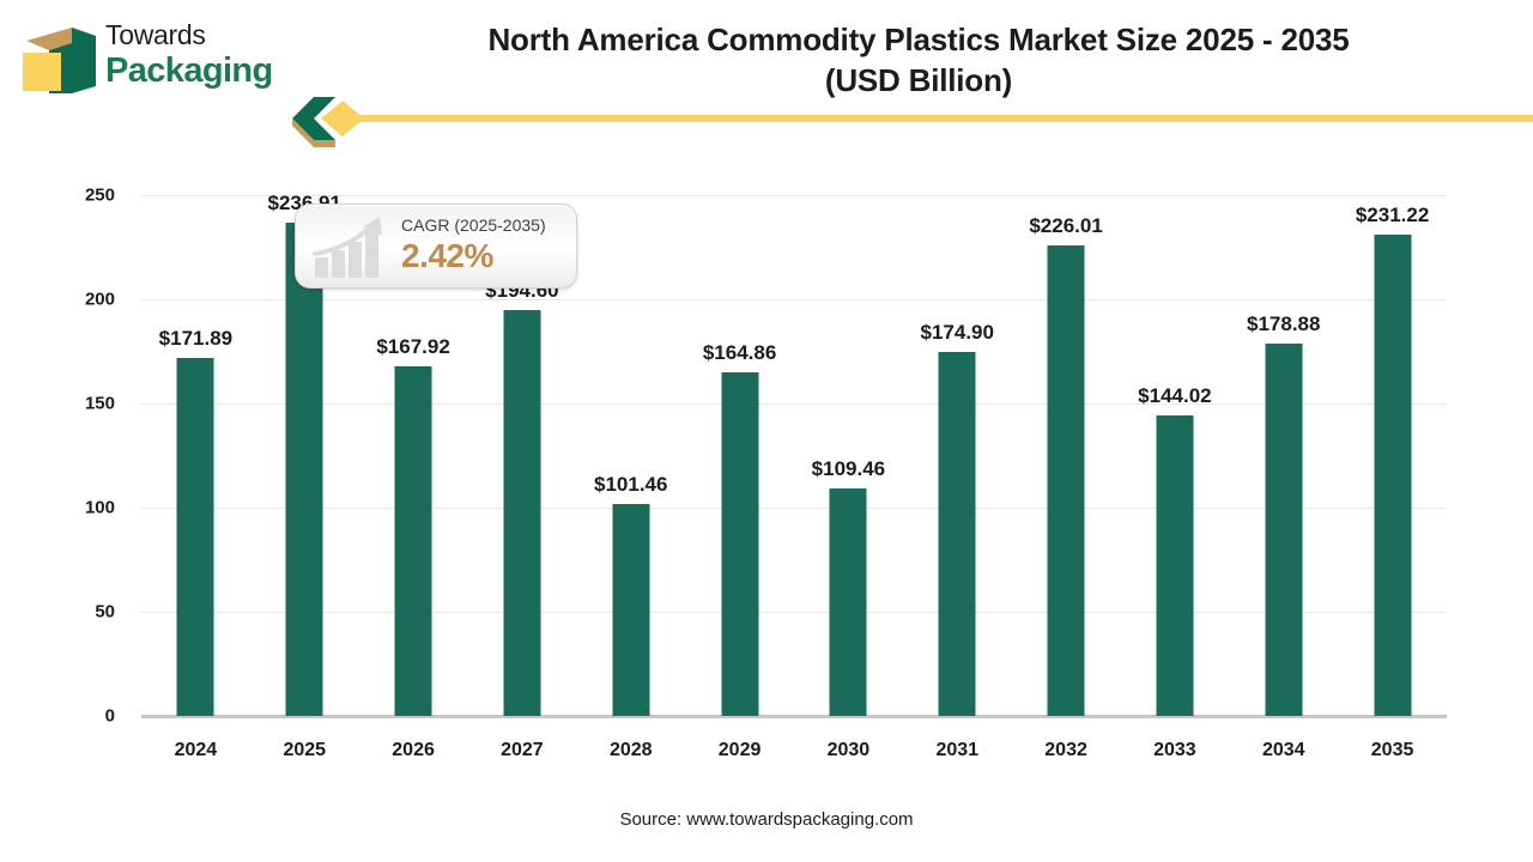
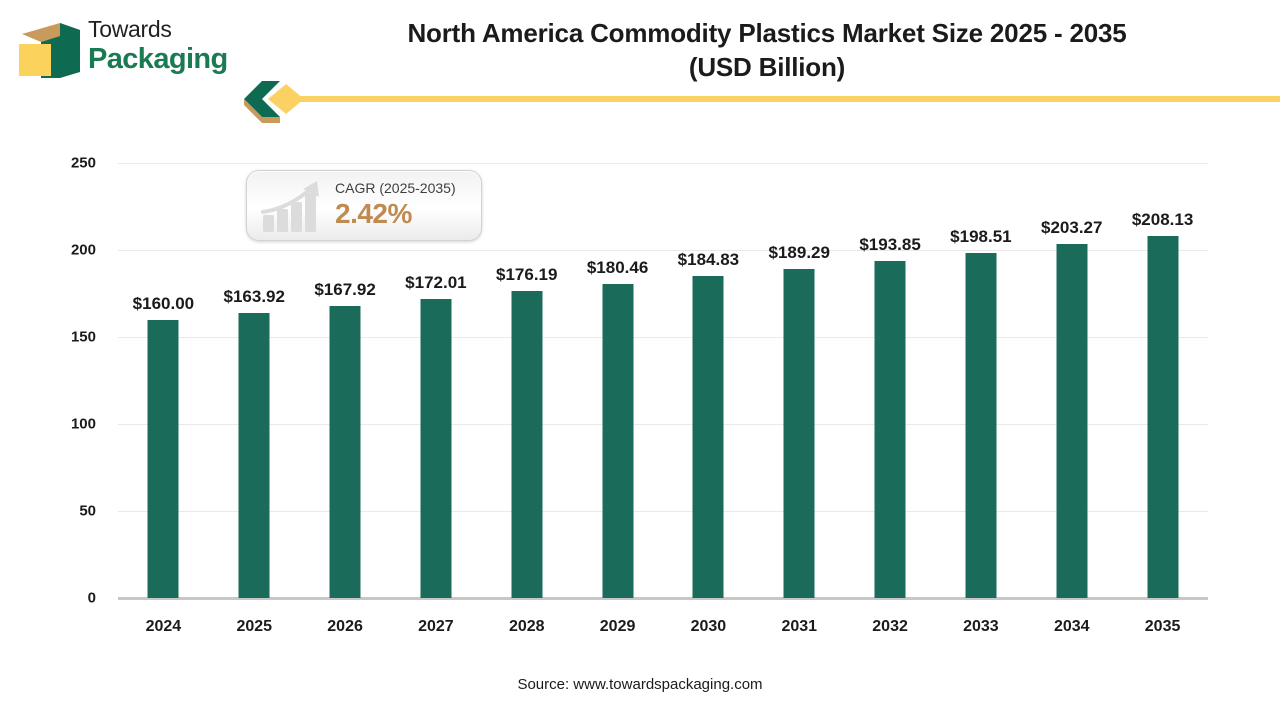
2024: $171.89 -> $160.00
2025: $236.91 -> $163.92
2027: $194.60 -> $172.01
2028: $101.46 -> $176.19
2029: $164.86 -> $180.46
2030: $109.46 -> $184.83
2031: $174.90 -> $189.29
2032: $226.01 -> $193.85
2033: $144.02 -> $198.51
2034: $178.88 -> $203.27
2035: $231.22 -> $208.13
